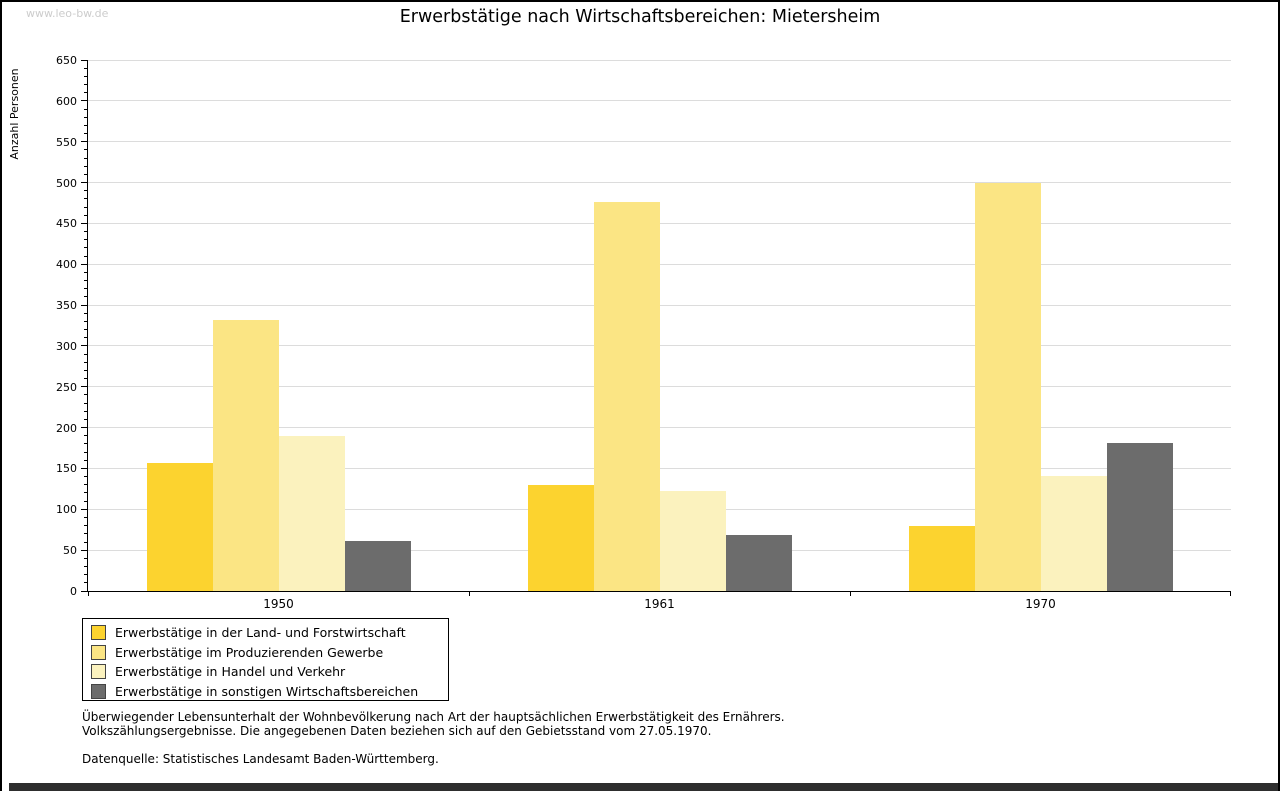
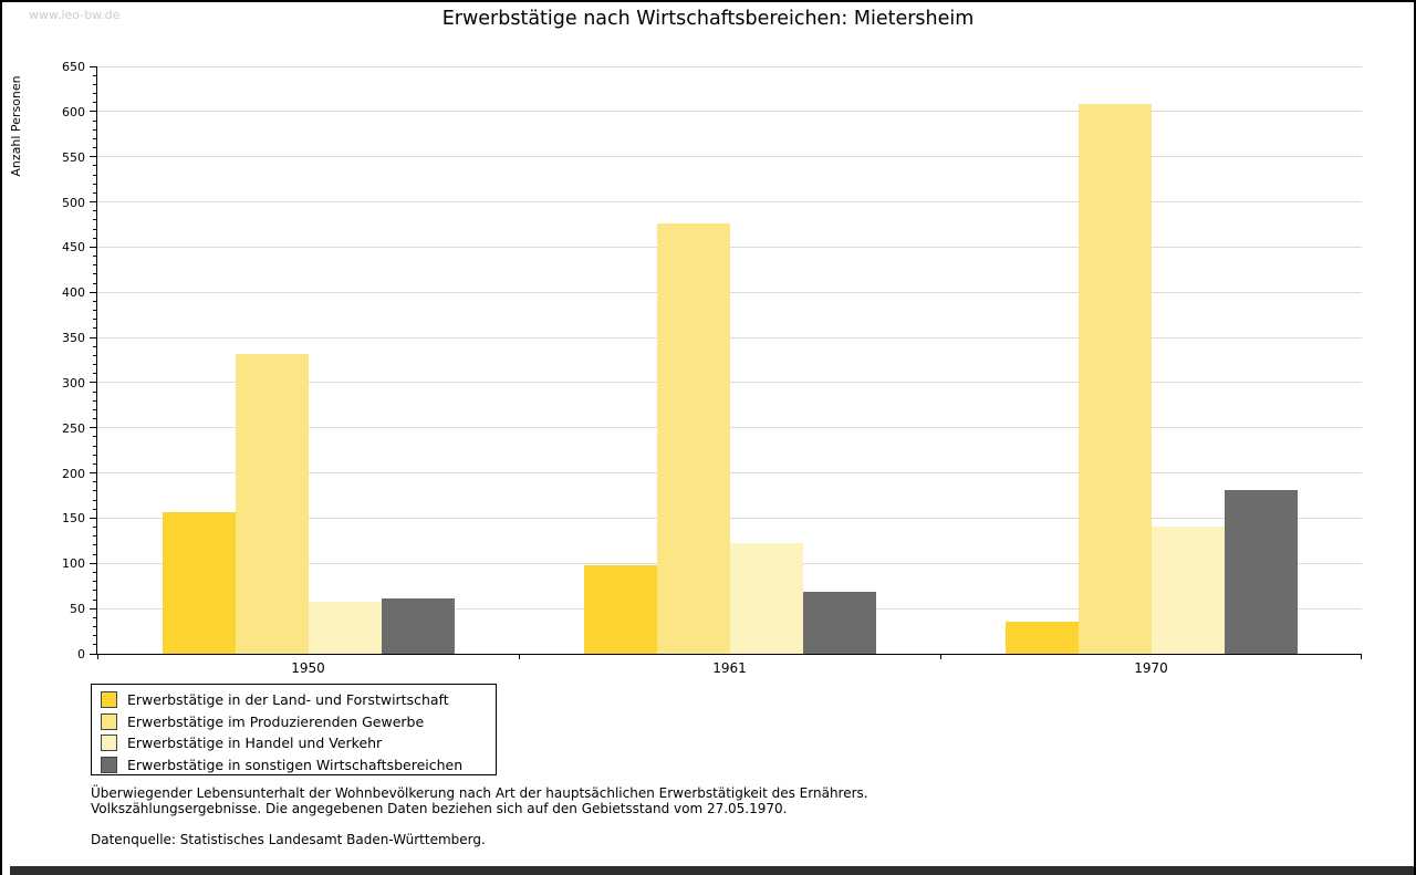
Erwerbstätige in Handel und Verkehr/1950: 190 -> 60
Erwerbstätige in der Land- und Forstwirtschaft/1961: 130 -> 100
Erwerbstätige in der Land- und Forstwirtschaft/1970: 80 -> 40
Erwerbstätige im Produzierenden Gewerbe/1970: 500 -> 610
